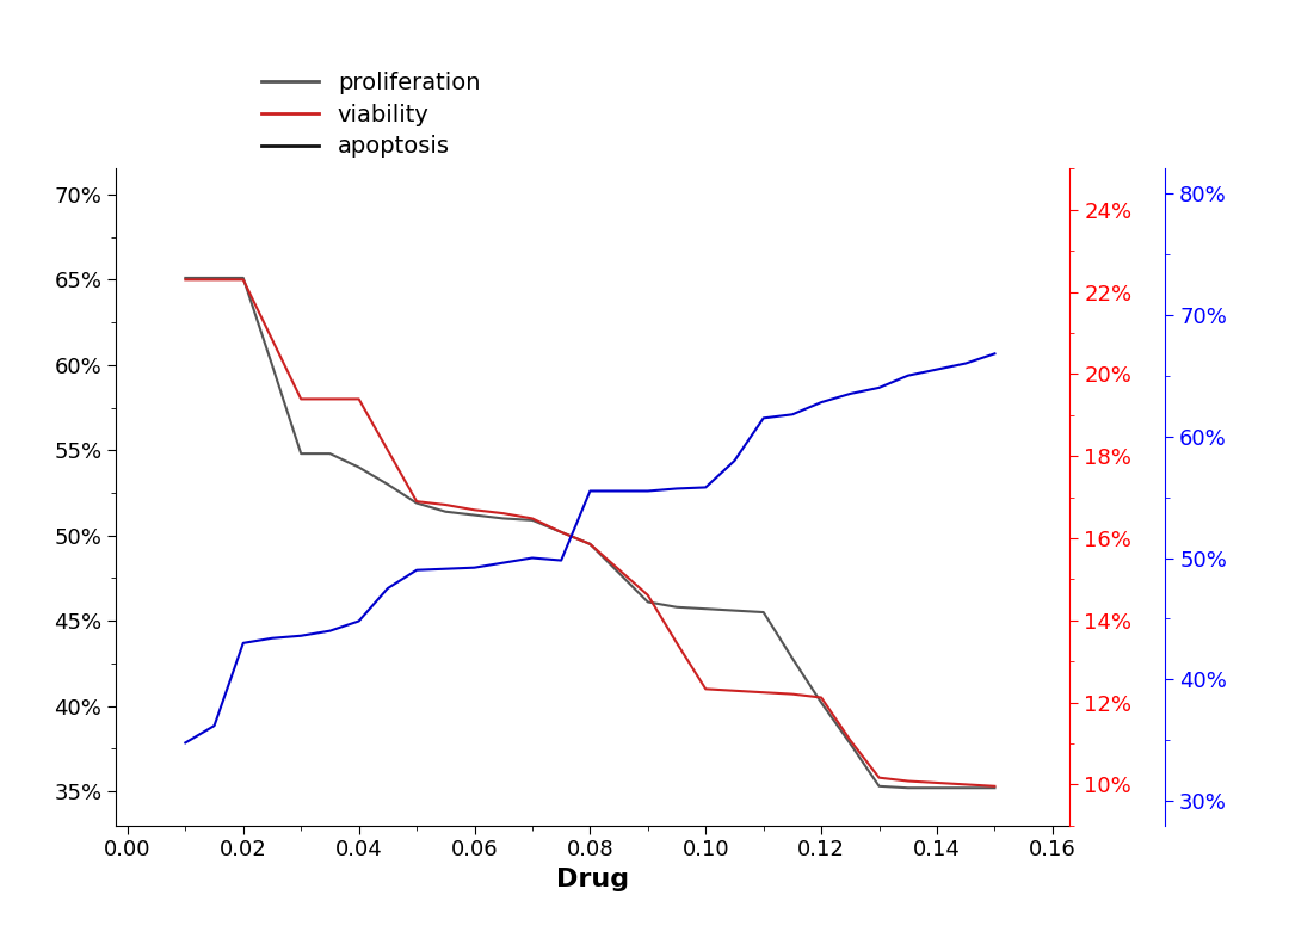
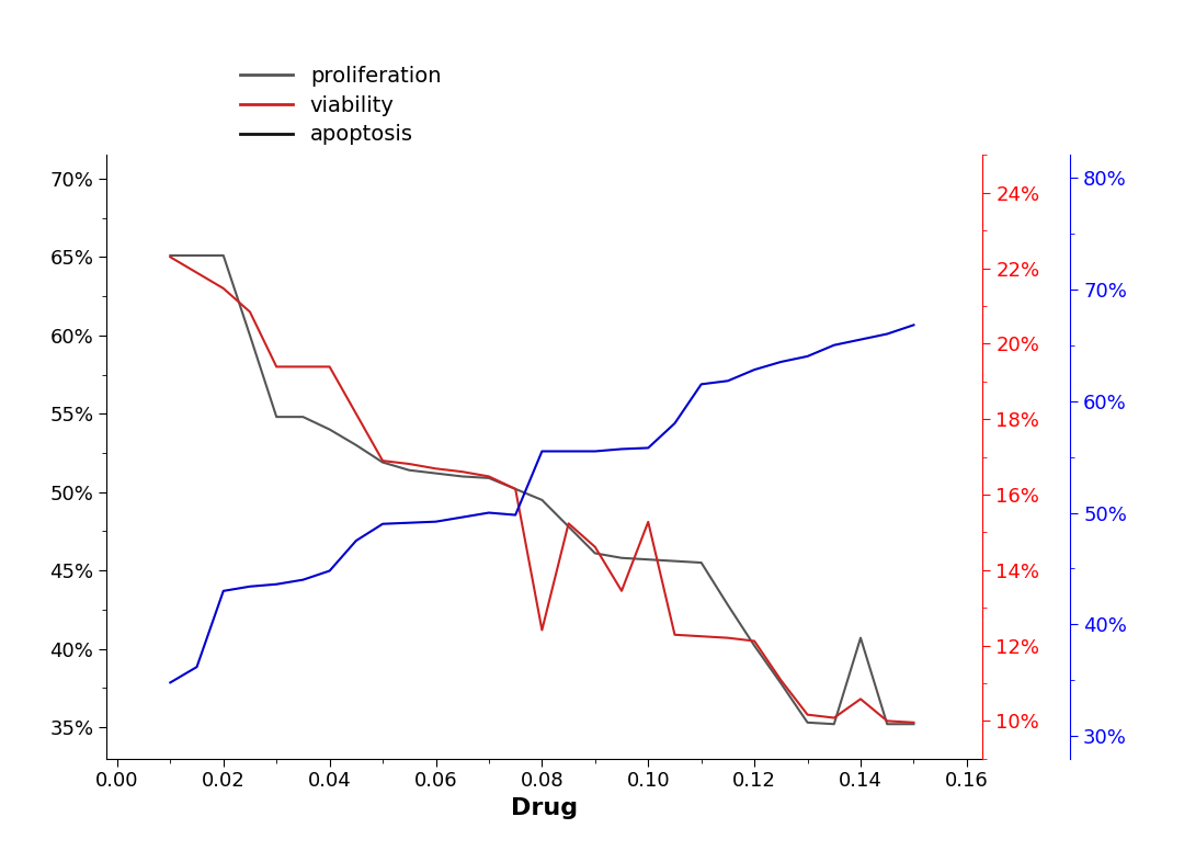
viability/0.02: 65.0% -> 63.0%
viability/0.08: 49.5% -> 41.2%
viability/0.10: 41.0% -> 48.1%
proliferation/0.14: 35.2% -> 40.7%
viability/0.14: 35.5% -> 36.8%
